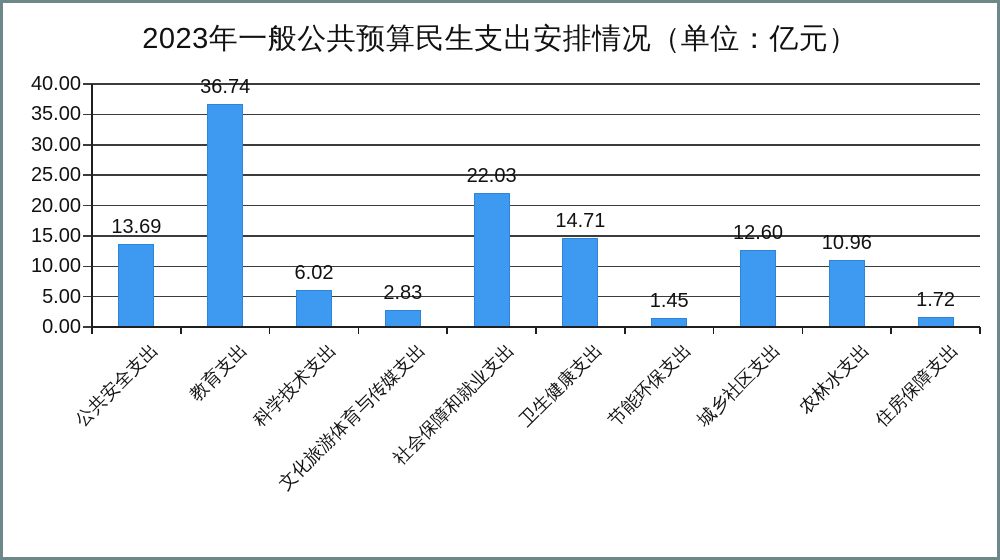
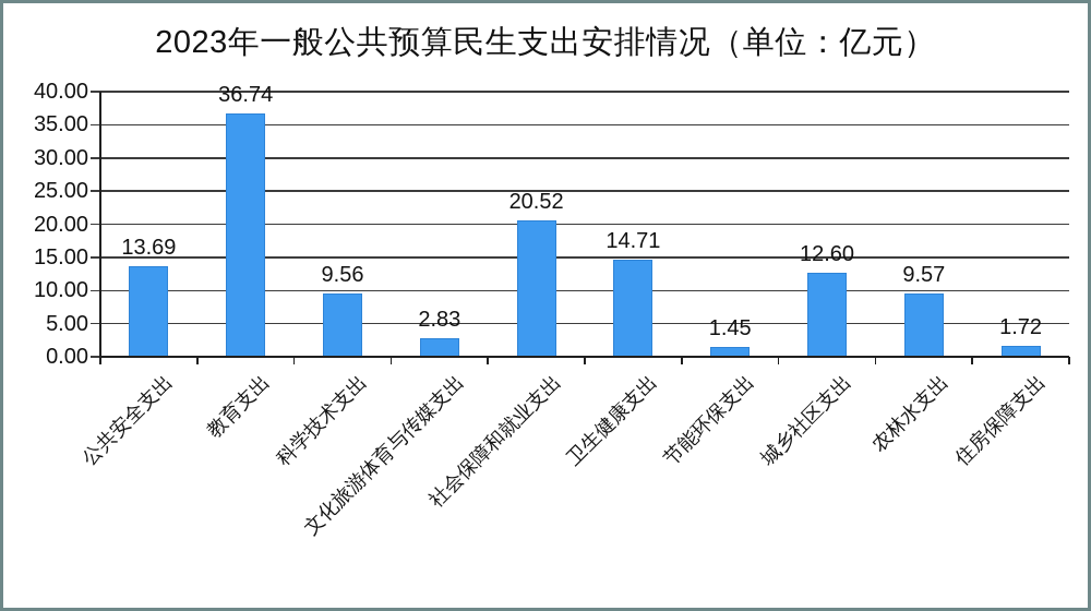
科学技术支出: 6.02 -> 9.56
社会保障和就业支出: 22.03 -> 20.52
农林水支出: 10.96 -> 9.57
